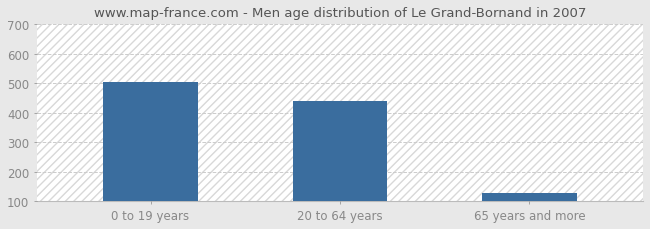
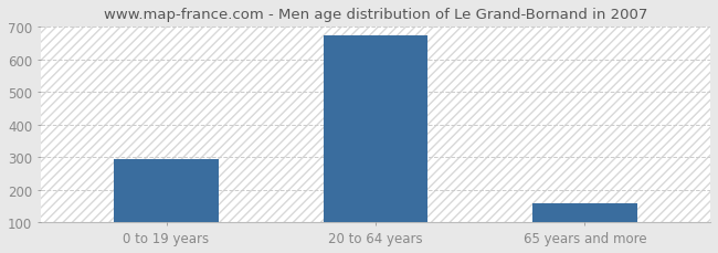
0 to 19 years: 505 -> 295
20 to 64 years: 440 -> 675
65 years and more: 130 -> 158
